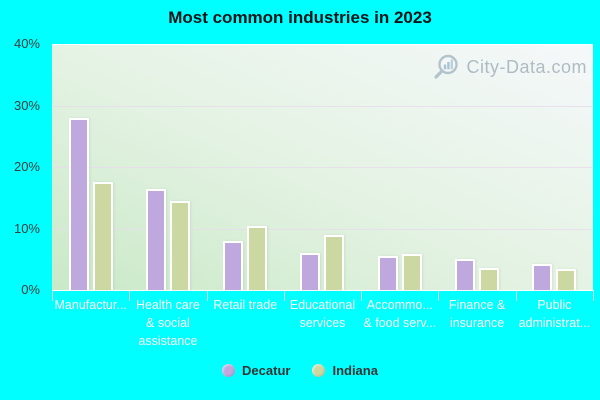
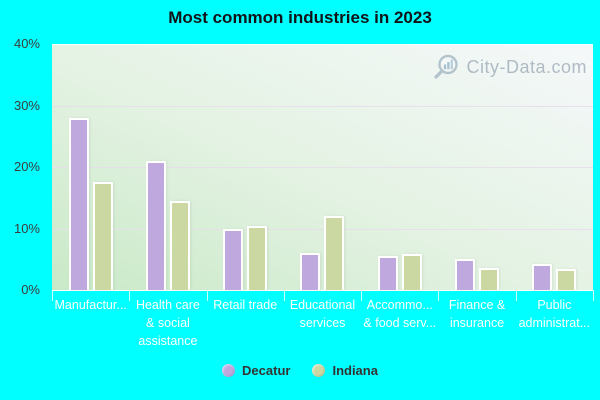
Decatur/Health care & social assistance: 16% -> 21%
Decatur/Retail trade: 8% -> 10%
Indiana/Educational services: 9% -> 12%
